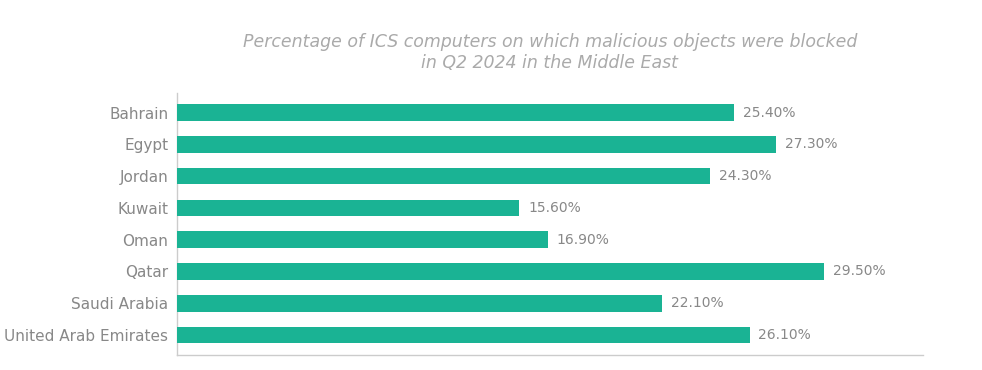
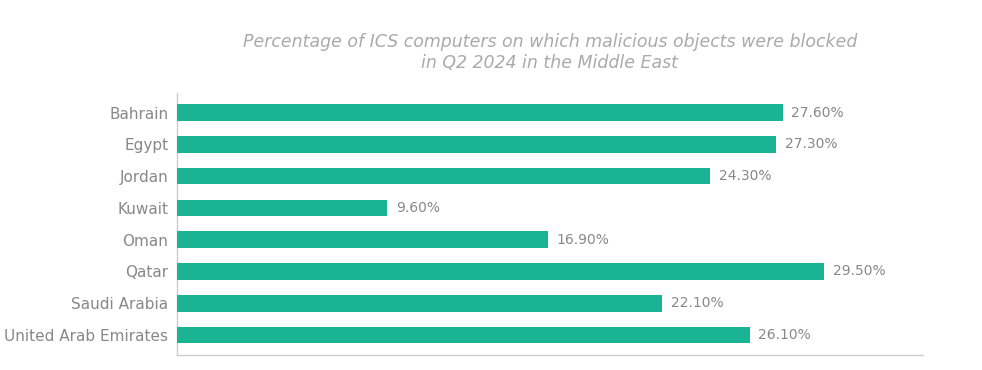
Bahrain: 25.40% -> 27.60%
Kuwait: 15.60% -> 9.60%
